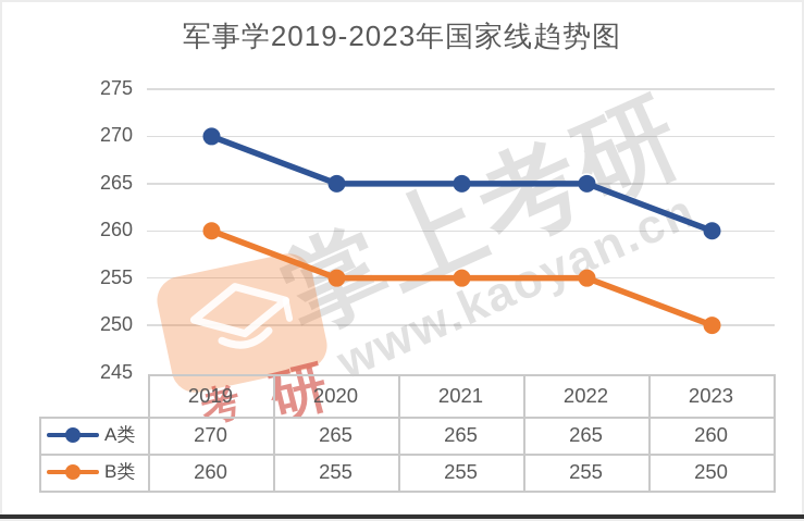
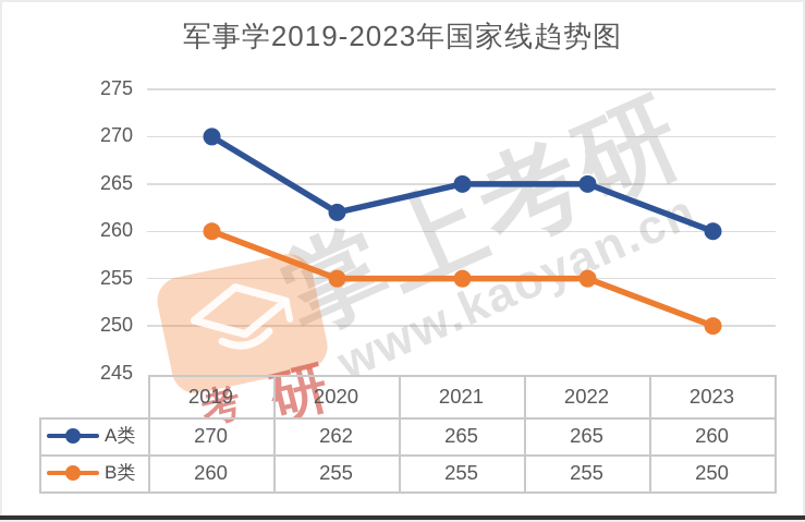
A类/2020: 265 -> 262
